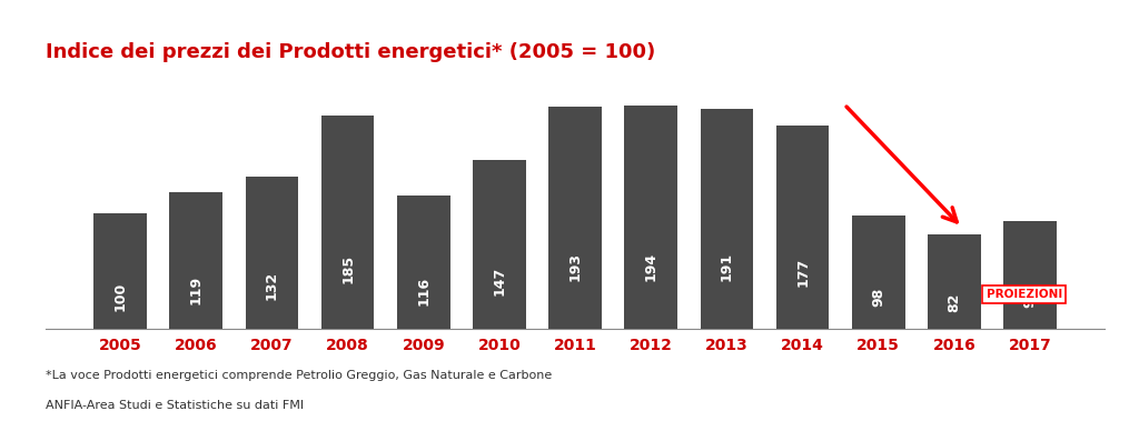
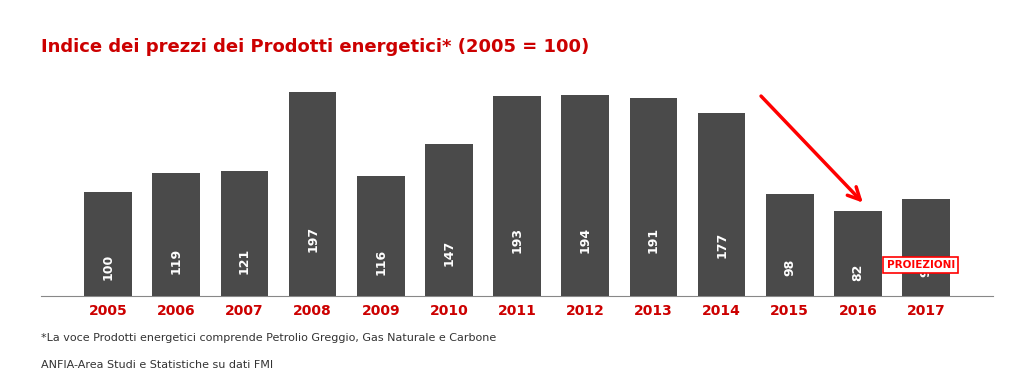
2007: 132 -> 121
2008: 185 -> 197
